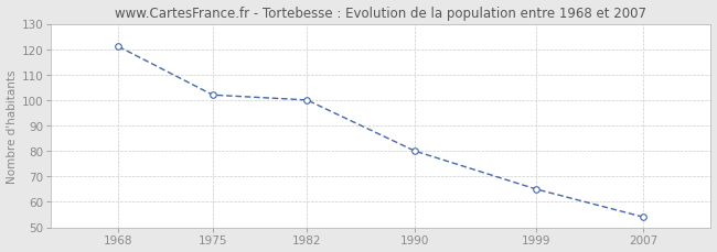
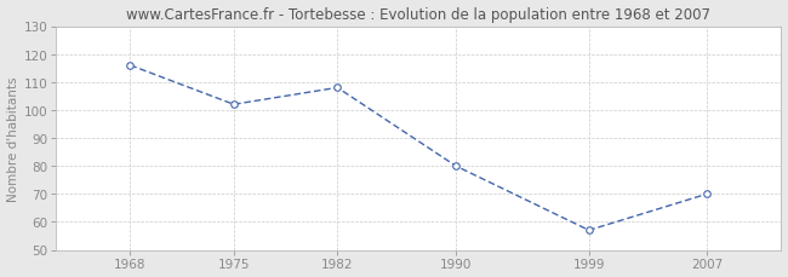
1968: 121 -> 116
1982: 100 -> 108
1999: 65 -> 57
2007: 54 -> 70
